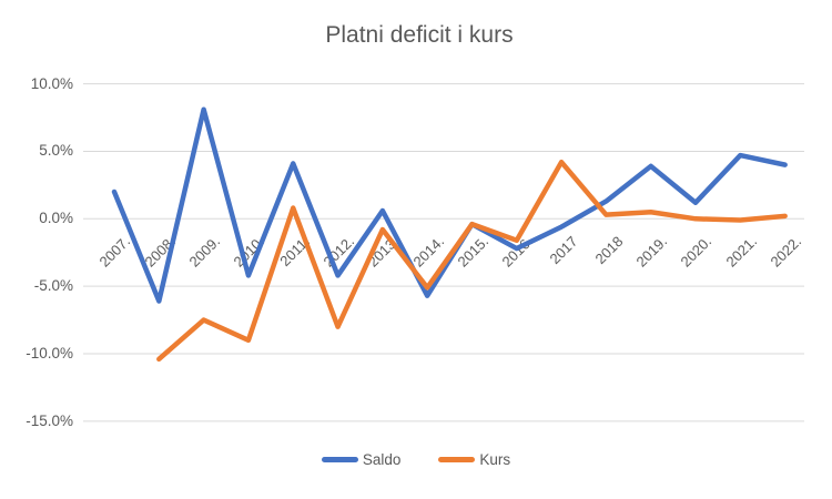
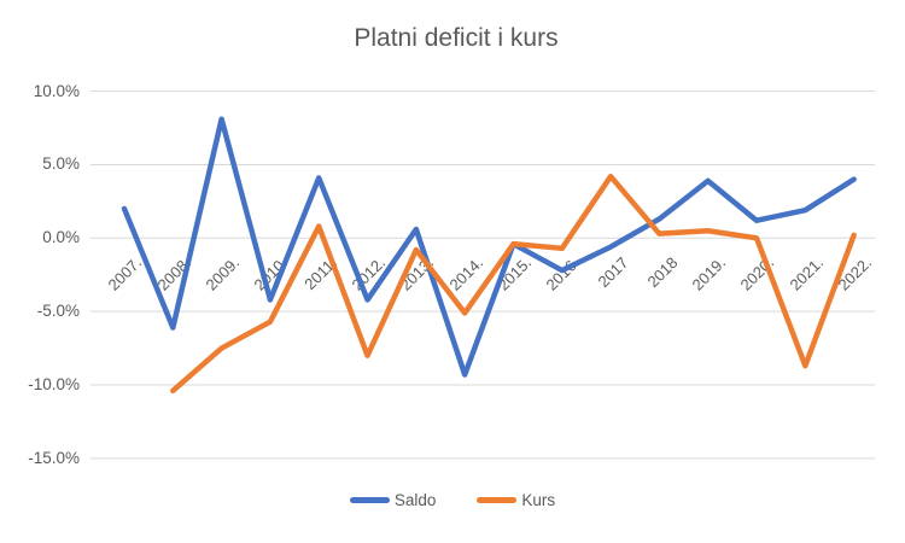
Kurs/2010.: -9.0% -> -5.7%
Saldo/2014.: -5.7% -> -9.3%
Kurs/2016.: -1.6% -> -0.7%
Saldo/2021.: 4.7% -> 1.9%
Kurs/2021.: -0.1% -> -8.7%
